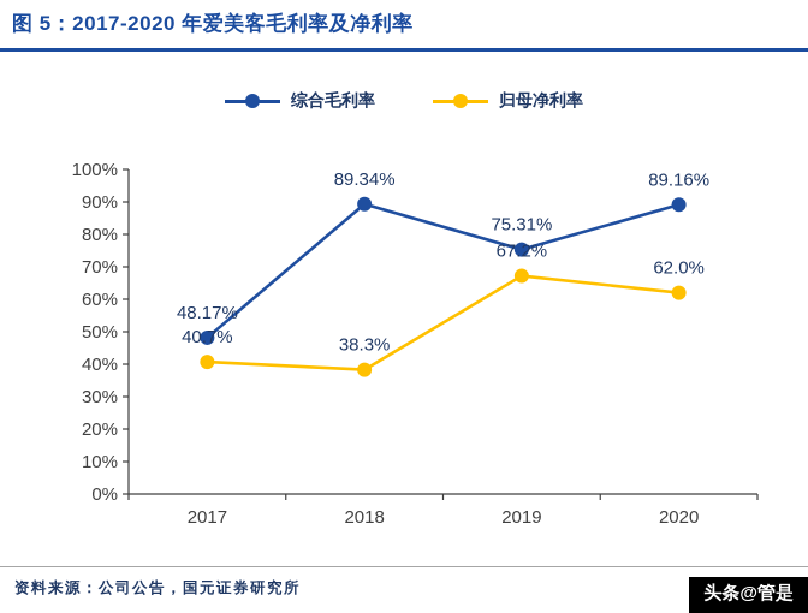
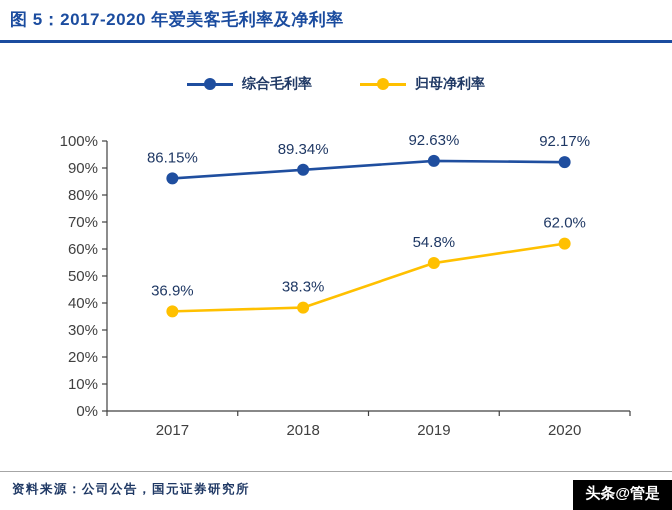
综合毛利率/2017: 48.17% -> 86.15%
归母净利率/2017: 40.7% -> 36.9%
综合毛利率/2019: 75.31% -> 92.63%
归母净利率/2019: 67.2% -> 54.8%
综合毛利率/2020: 89.16% -> 92.17%
